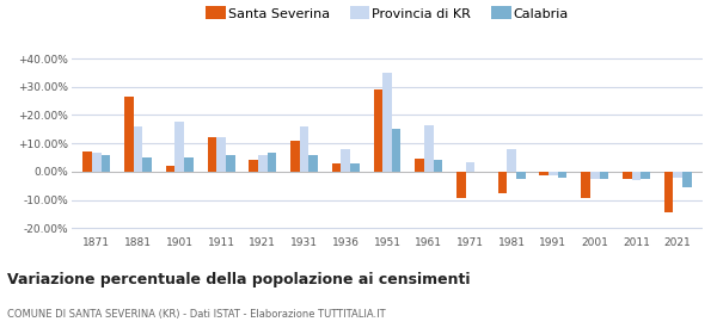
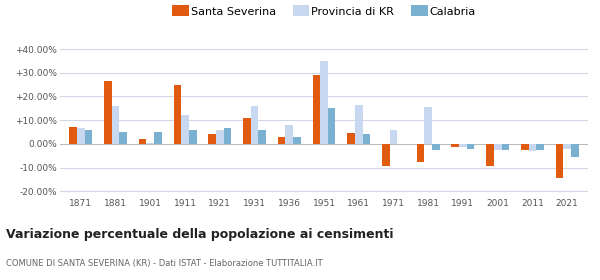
Provincia di KR/1901: 17.5% -> 0.5%
Santa Severina/1911: 12.0% -> 25.0%
Provincia di KR/1971: 3.5% -> 6.0%
Provincia di KR/1981: 8.0% -> 15.5%
